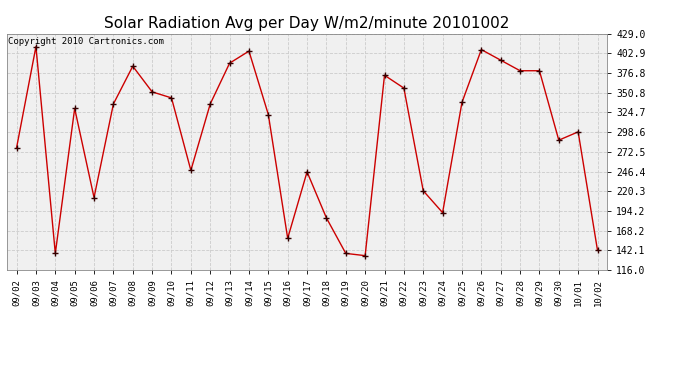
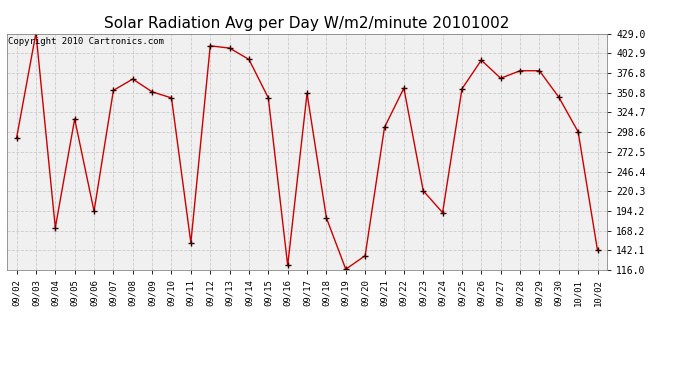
09/02: 278 -> 291
09/03: 412 -> 430
09/04: 138 -> 172
09/05: 330 -> 316
09/06: 212 -> 194
09/07: 336 -> 354
09/08: 386 -> 369
09/11: 248 -> 152
09/12: 336 -> 413
09/13: 390 -> 410
09/14: 406 -> 395
09/15: 322 -> 344
09/16: 158 -> 122
09/17: 246 -> 350
09/19: 138 -> 117
09/21: 374 -> 305
09/25: 338 -> 356
09/26: 408 -> 394
09/27: 394 -> 370
09/30: 288 -> 345
